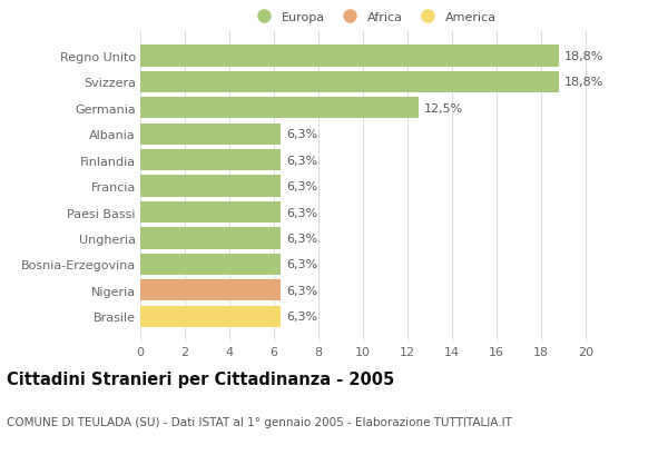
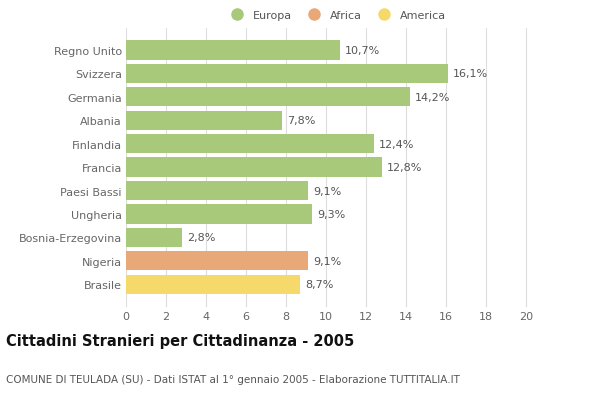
Regno Unito: 18,8% -> 10,7%
Svizzera: 18,8% -> 16,1%
Germania: 12,5% -> 14,2%
Albania: 6,3% -> 7,8%
Finlandia: 6,3% -> 12,4%
Francia: 6,3% -> 12,8%
Paesi Bassi: 6,3% -> 9,1%
Ungheria: 6,3% -> 9,3%
Bosnia-Erzegovina: 6,3% -> 2,8%
Nigeria: 6,3% -> 9,1%
Brasile: 6,3% -> 8,7%
